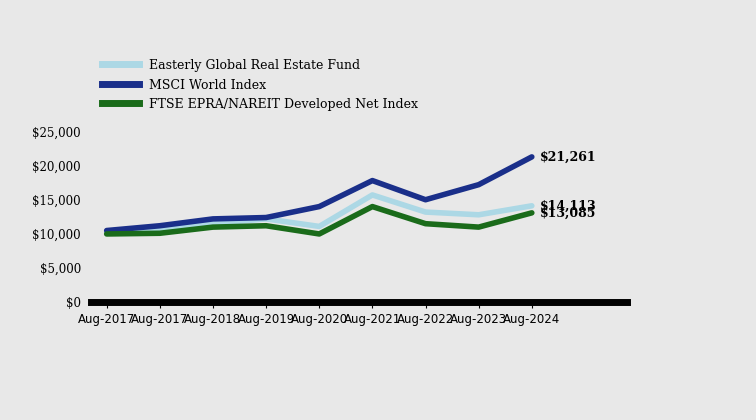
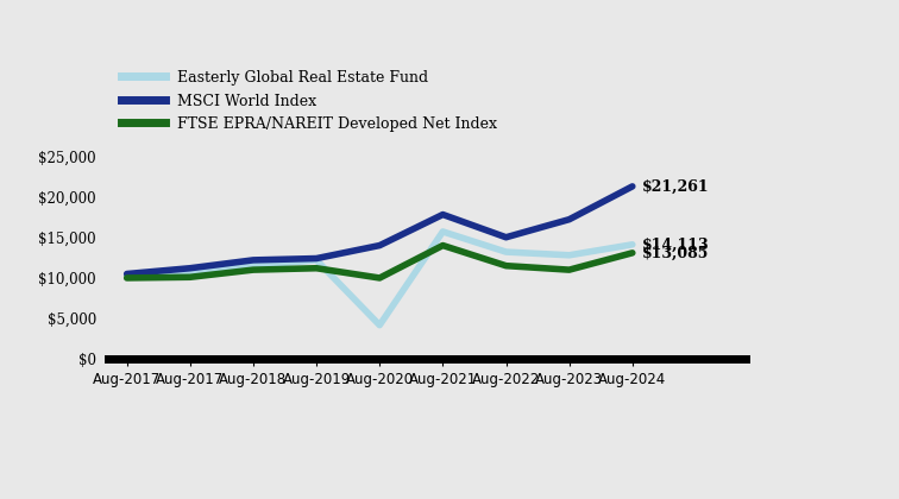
Easterly Global Real Estate Fund/Aug-2020: $11,100 -> $4,200
